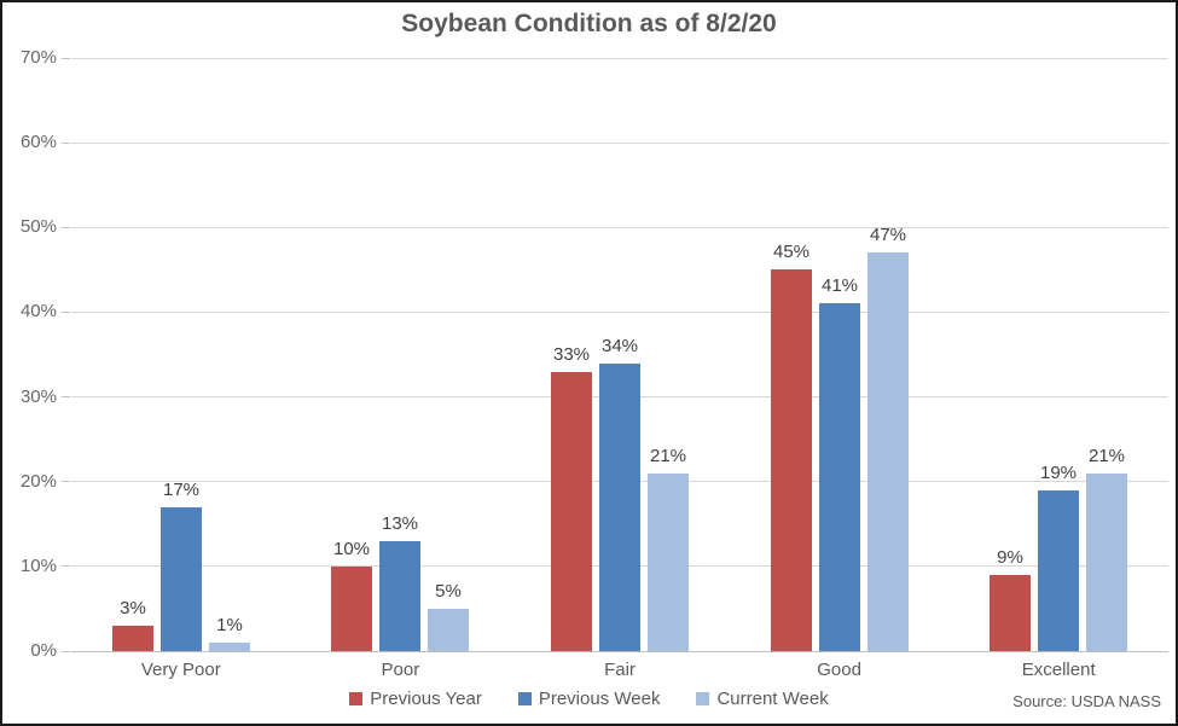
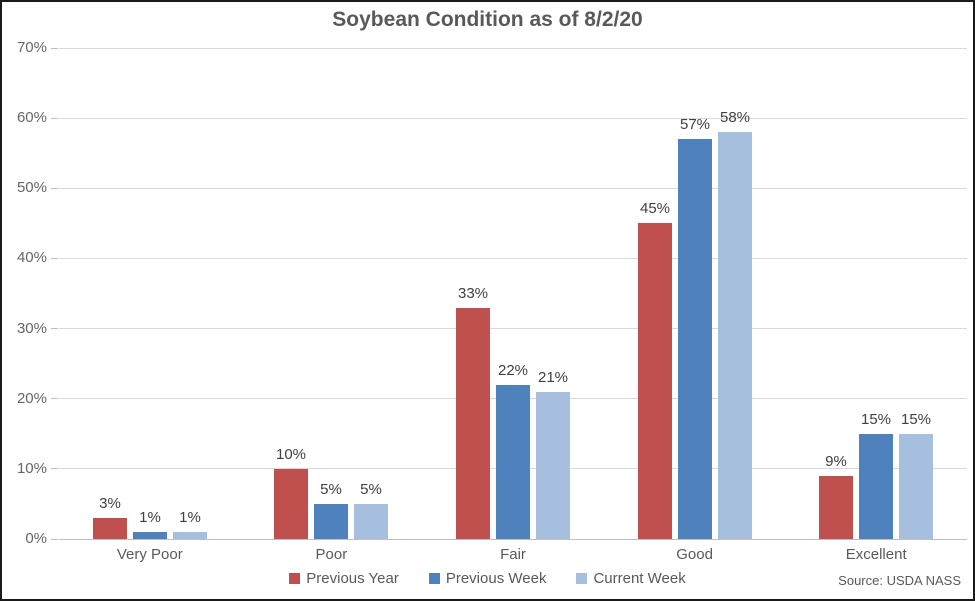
Previous Week/Very Poor: 17% -> 1%
Previous Week/Poor: 13% -> 5%
Previous Week/Fair: 34% -> 22%
Previous Week/Good: 41% -> 57%
Current Week/Good: 47% -> 58%
Previous Week/Excellent: 19% -> 15%
Current Week/Excellent: 21% -> 15%
